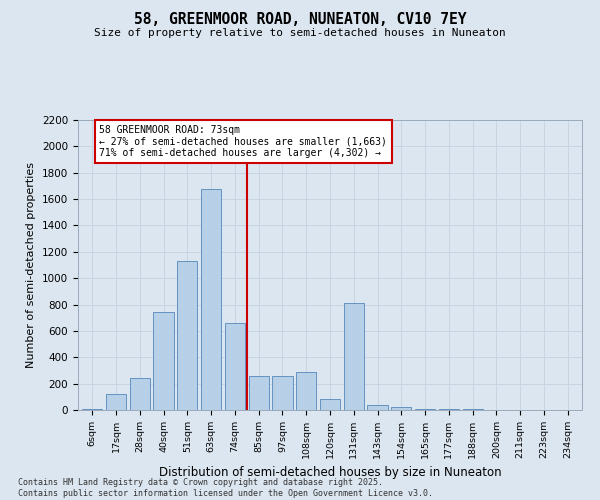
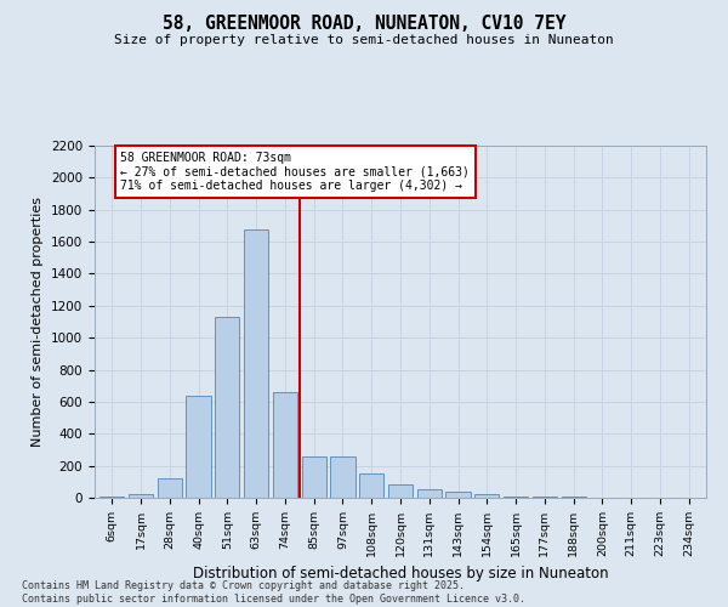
17sqm: 120 -> 20
28sqm: 240 -> 120
40sqm: 740 -> 640
108sqm: 290 -> 150
131sqm: 810 -> 50
